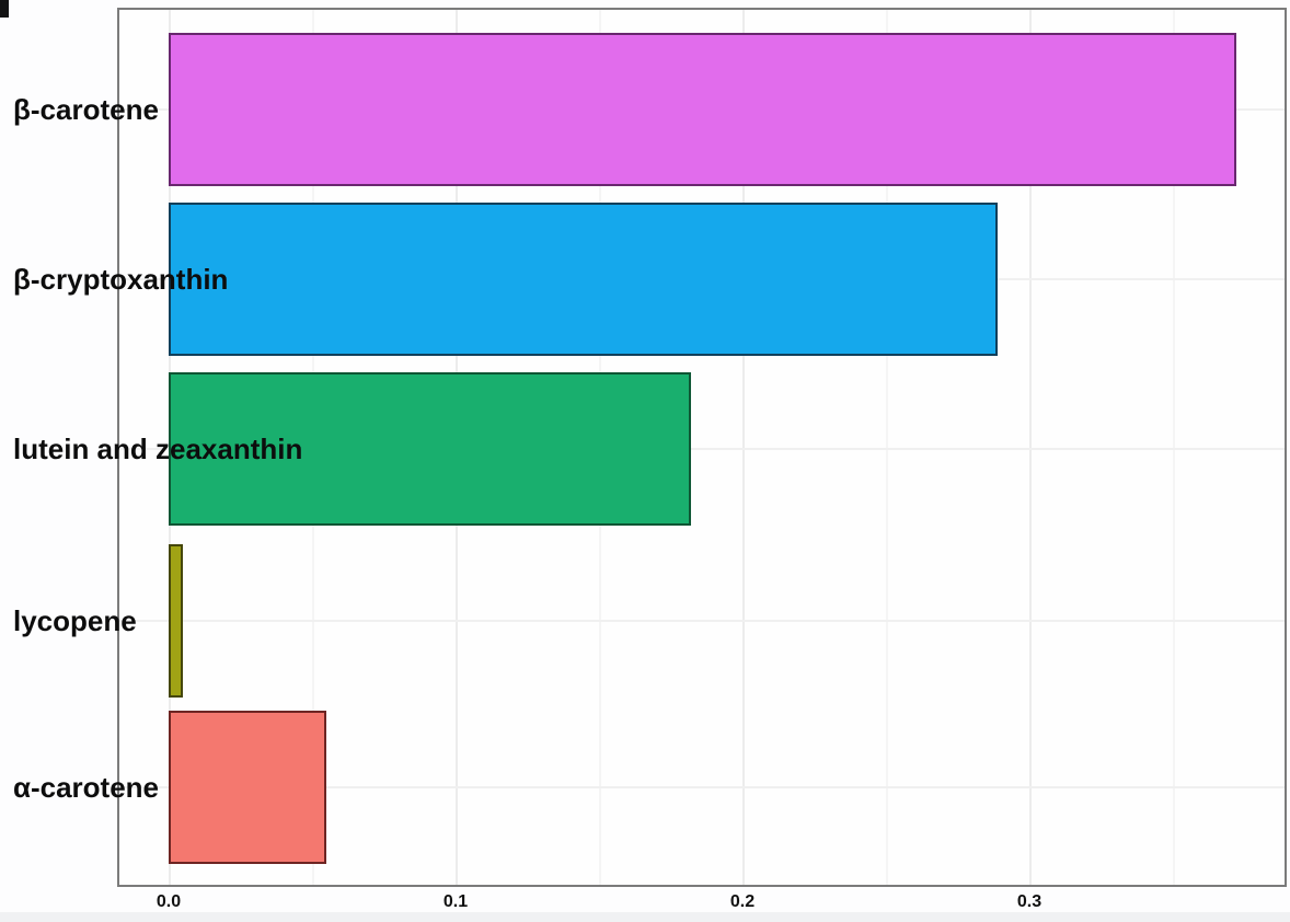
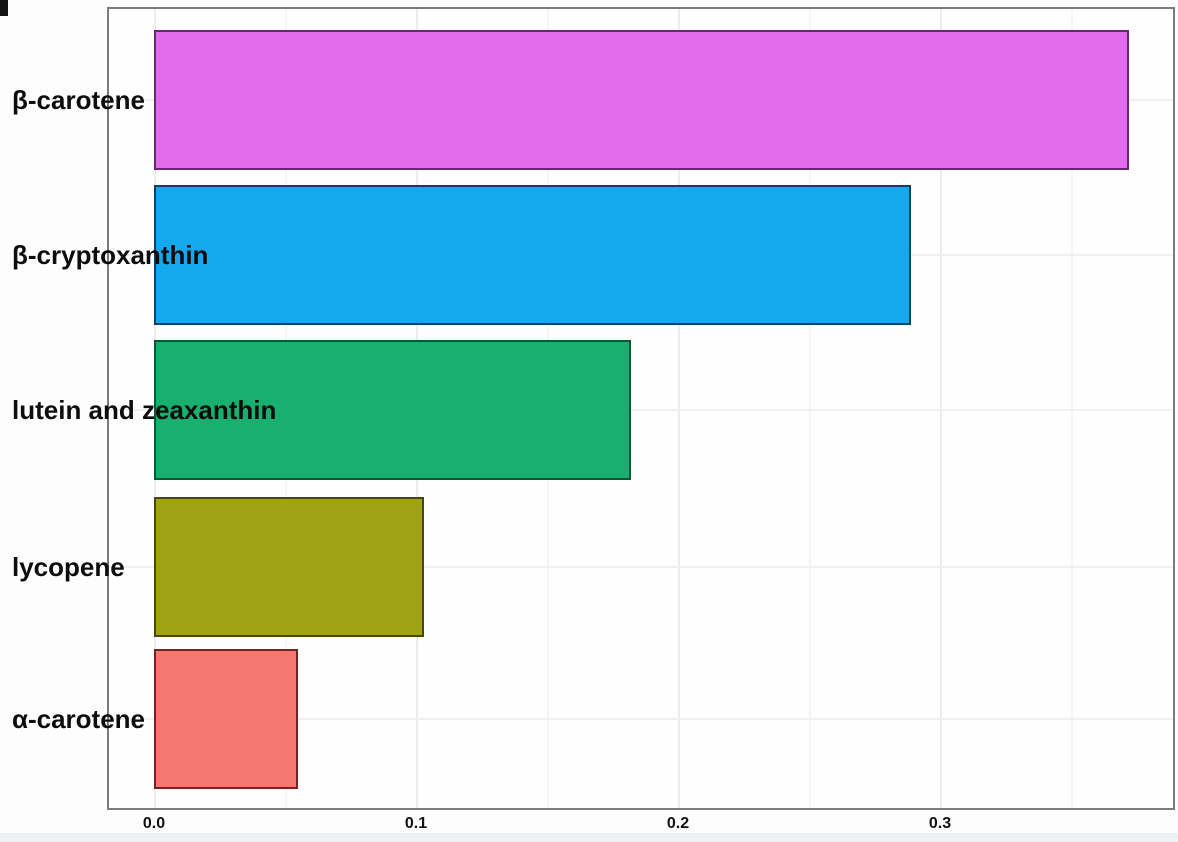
lycopene: 0.005 -> 0.103
